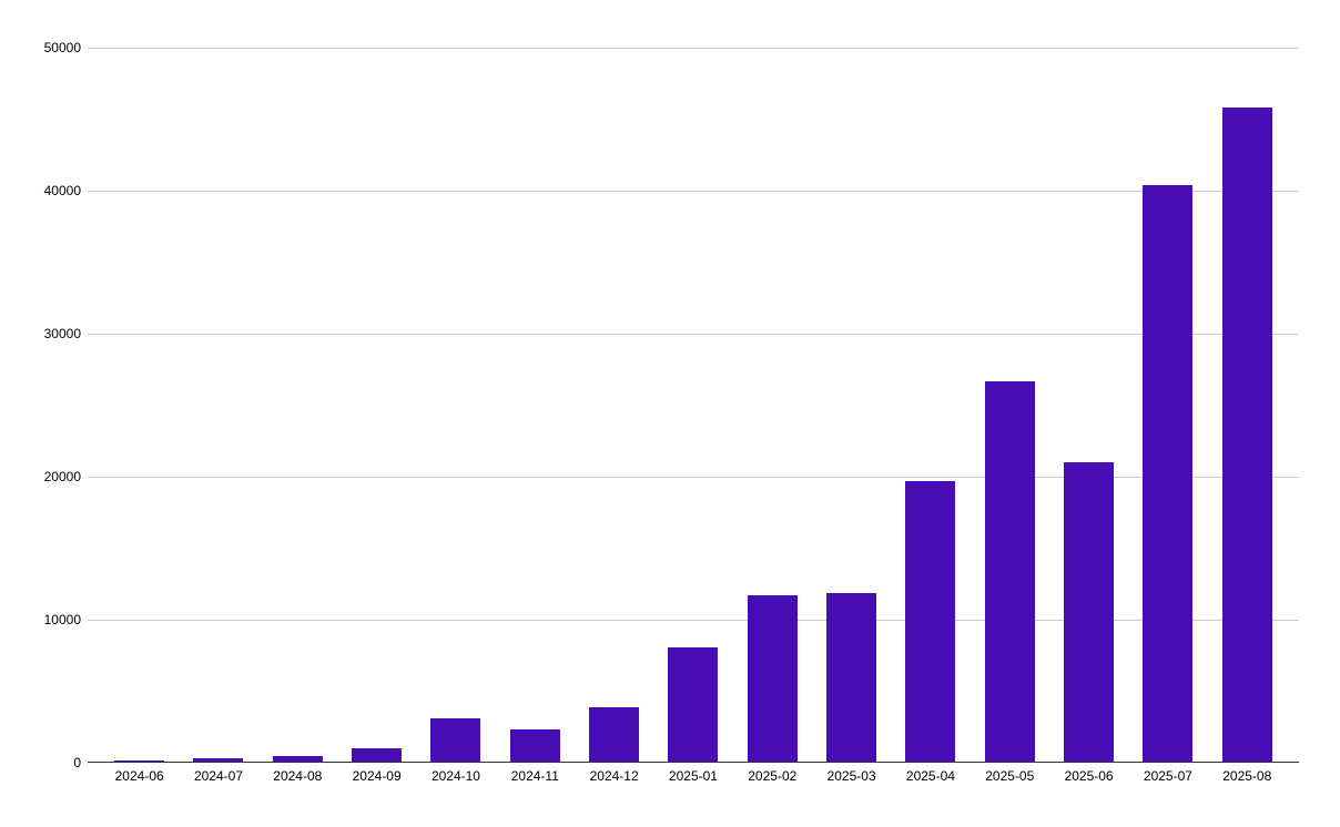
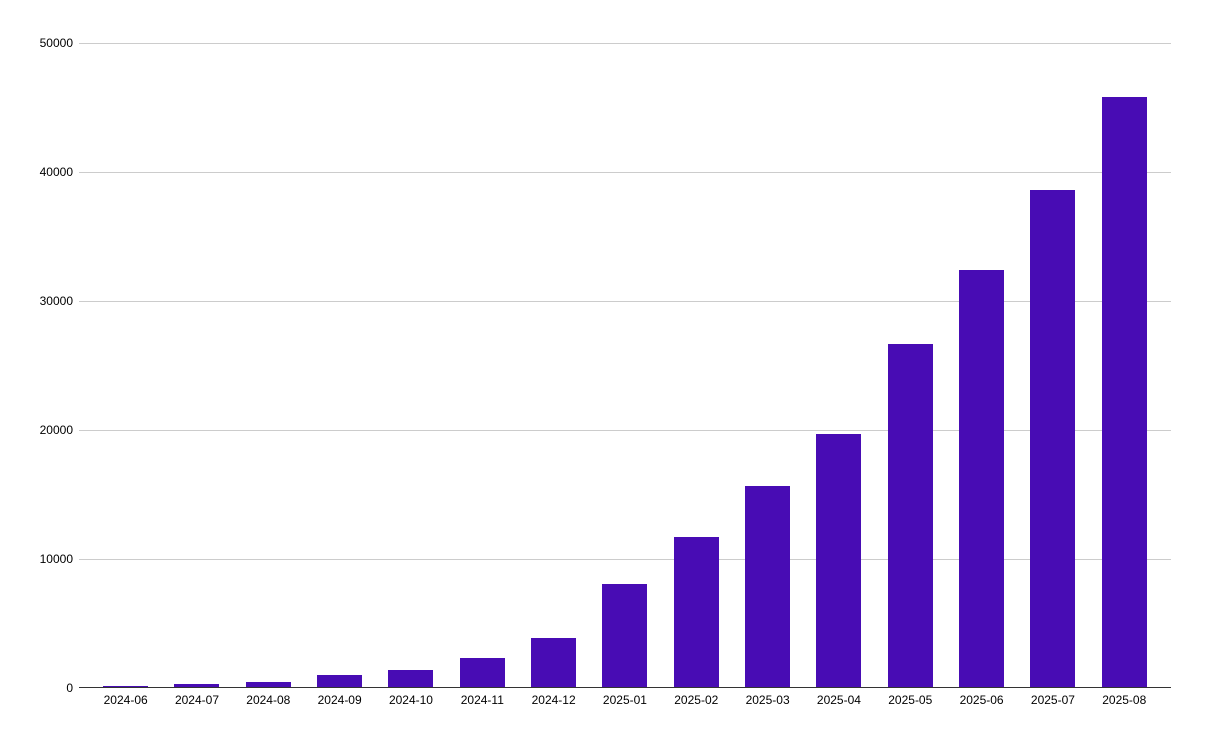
2024-10: 3000 -> 1300
2025-03: 11800 -> 15600
2025-06: 20900 -> 32400
2025-07: 40300 -> 38600
